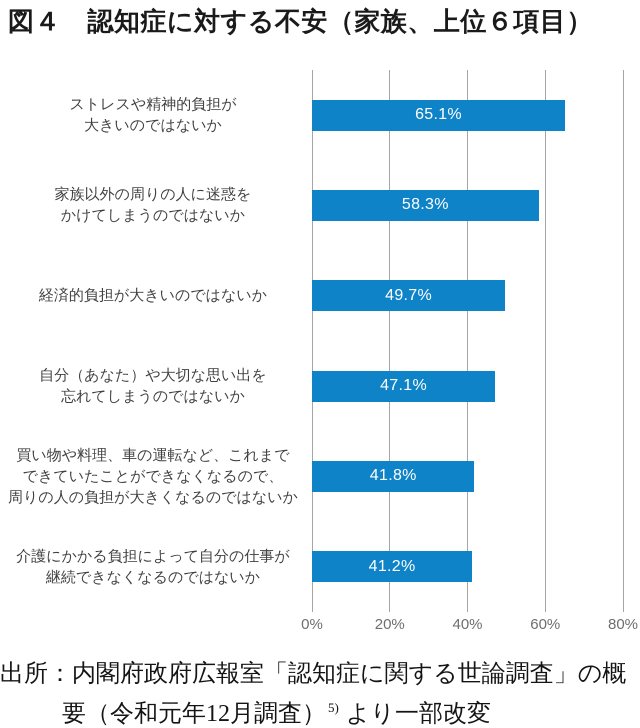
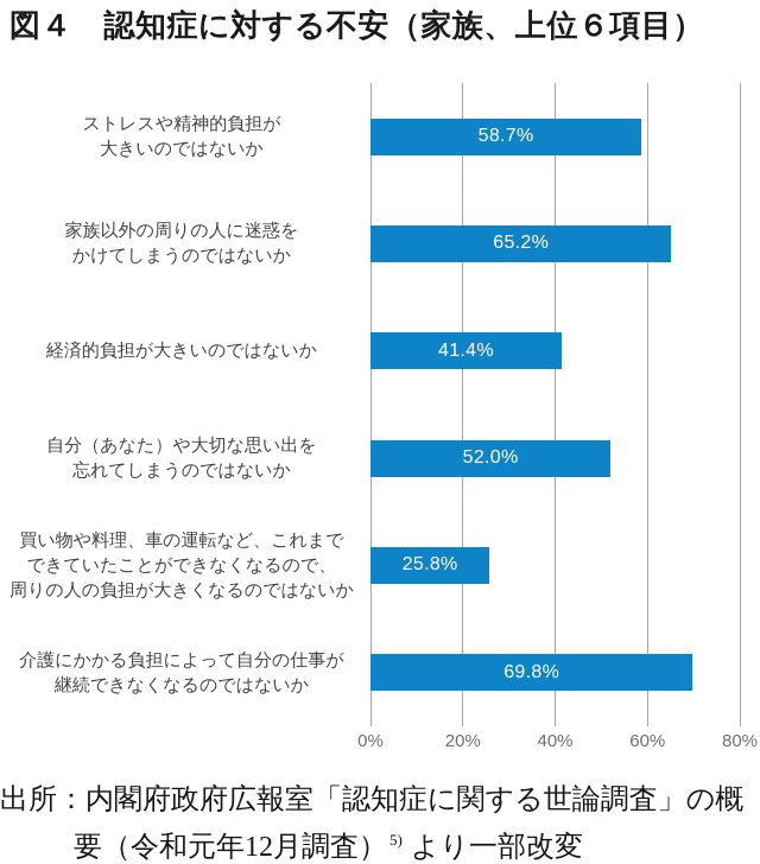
ストレスや精神的負担が 大きいのではないか: 65.1% -> 58.7%
家族以外の周りの人に迷惑を かけてしまうのではないか: 58.3% -> 65.2%
経済的負担が大きいのではないか: 49.7% -> 41.4%
自分（あなた）や大切な思い出を 忘れてしまうのではないか: 47.1% -> 52.0%
買い物や料理、車の運転など、これまで できていたことができなくなるので、 周りの人の負担が大きくなるのではないか: 41.8% -> 25.8%
介護にかかる負担によって自分の仕事が 継続できなくなるのではないか: 41.2% -> 69.8%
